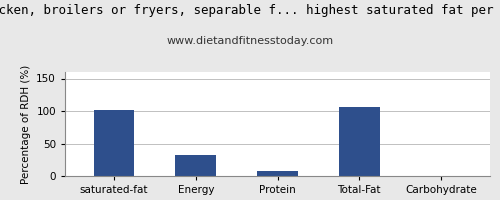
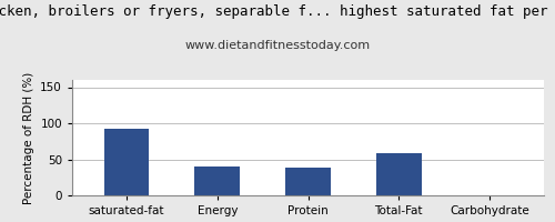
saturated-fat: 102 -> 92
Energy: 32 -> 40
Protein: 7 -> 38
Total-Fat: 106 -> 58
